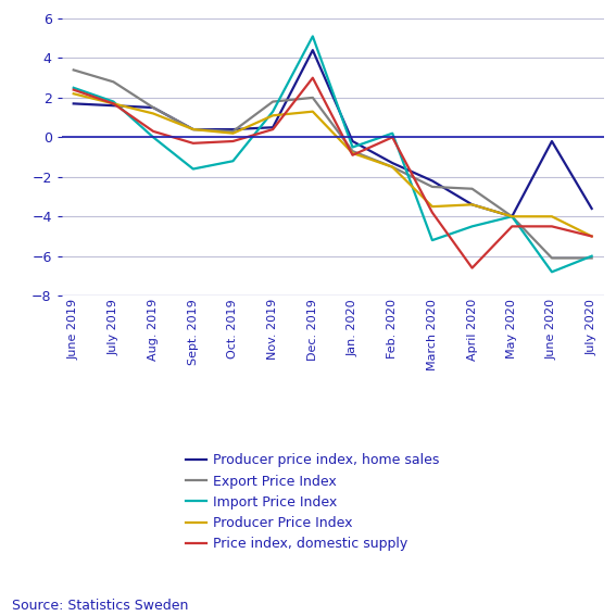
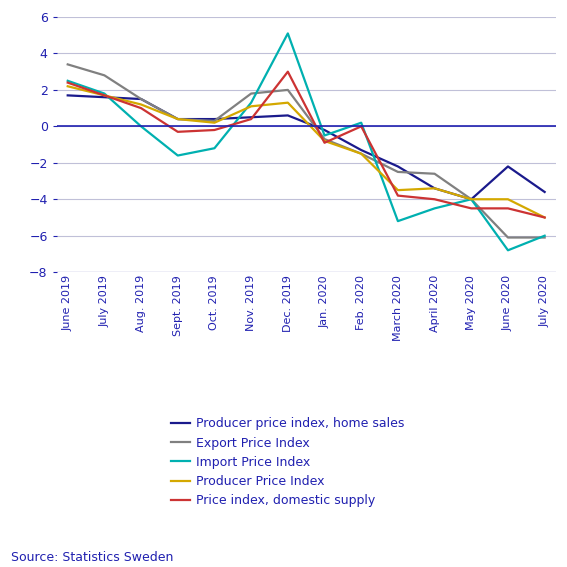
Price index, domestic supply/Aug. 2019: 0.3 -> 1.0
Producer price index, home sales/Dec. 2019: 4.4 -> 0.6
Price index, domestic supply/April 2020: -6.6 -> -4.0
Producer price index, home sales/June 2020: -0.2 -> -2.2
